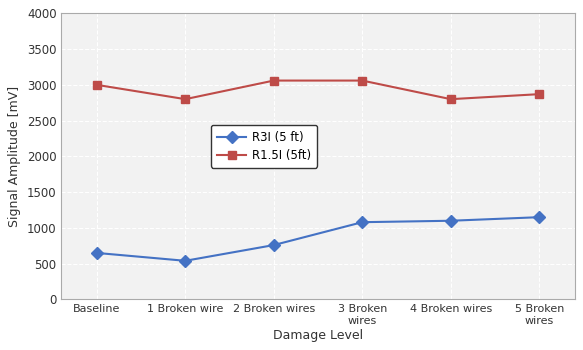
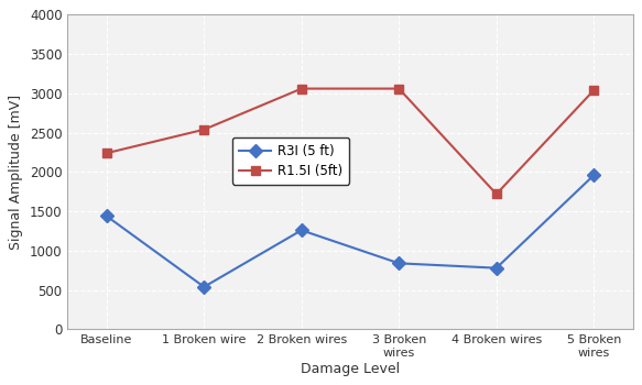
R3I (5 ft)/Baseline: 650 -> 1440
R1.5I (5ft)/Baseline: 3000 -> 2240
R1.5I (5ft)/1 Broken wire: 2800 -> 2540
R3I (5 ft)/2 Broken wires: 760 -> 1260
R3I (5 ft)/3 Broken wires: 1080 -> 840
R3I (5 ft)/4 Broken wires: 1100 -> 780
R1.5I (5ft)/4 Broken wires: 2800 -> 1720
R3I (5 ft)/5 Broken wires: 1150 -> 1960
R1.5I (5ft)/5 Broken wires: 2870 -> 3040
